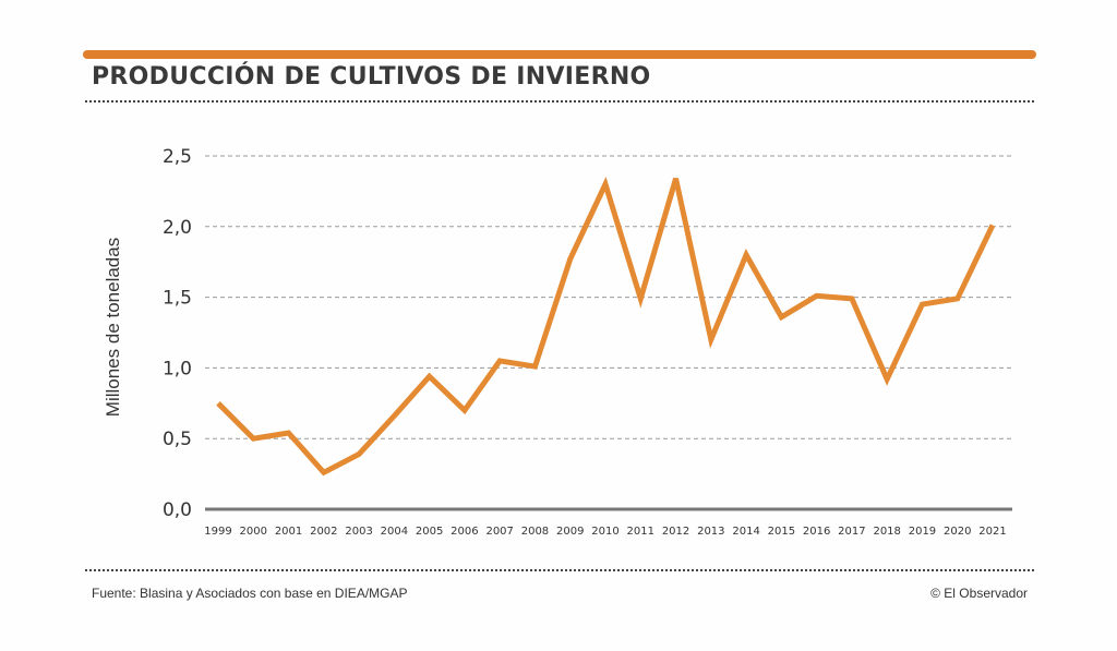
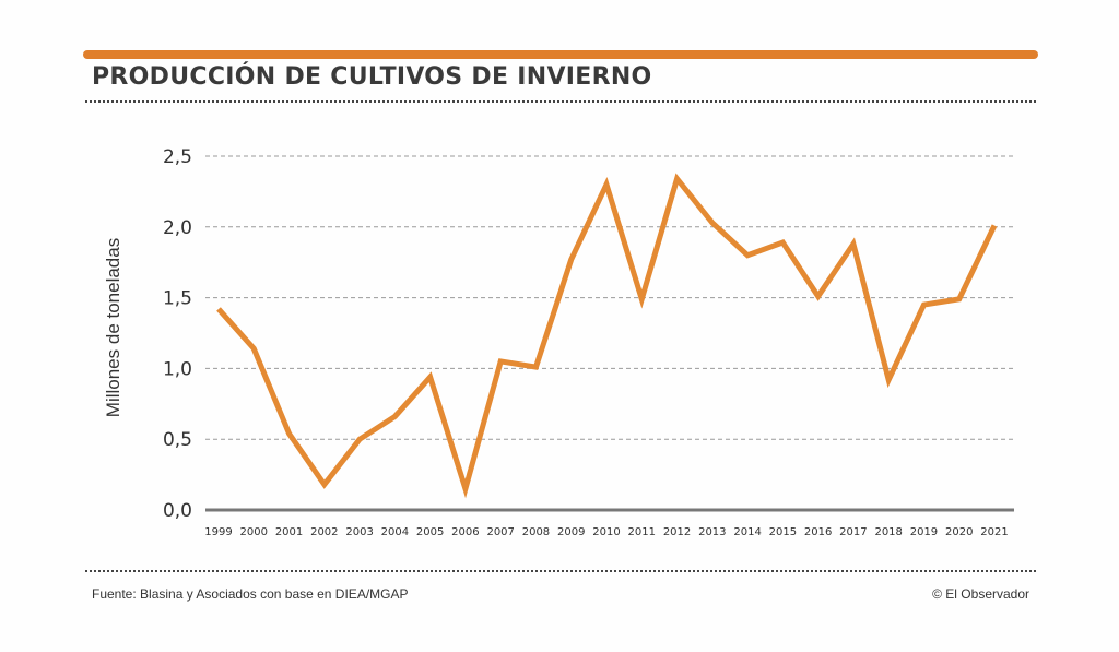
1999: 0,75 -> 1,42
2000: 0,50 -> 1,14
2002: 0,26 -> 0,18
2003: 0,39 -> 0,50
2006: 0,70 -> 0,15
2013: 1,20 -> 2,03
2015: 1,36 -> 1,89
2017: 1,49 -> 1,88
